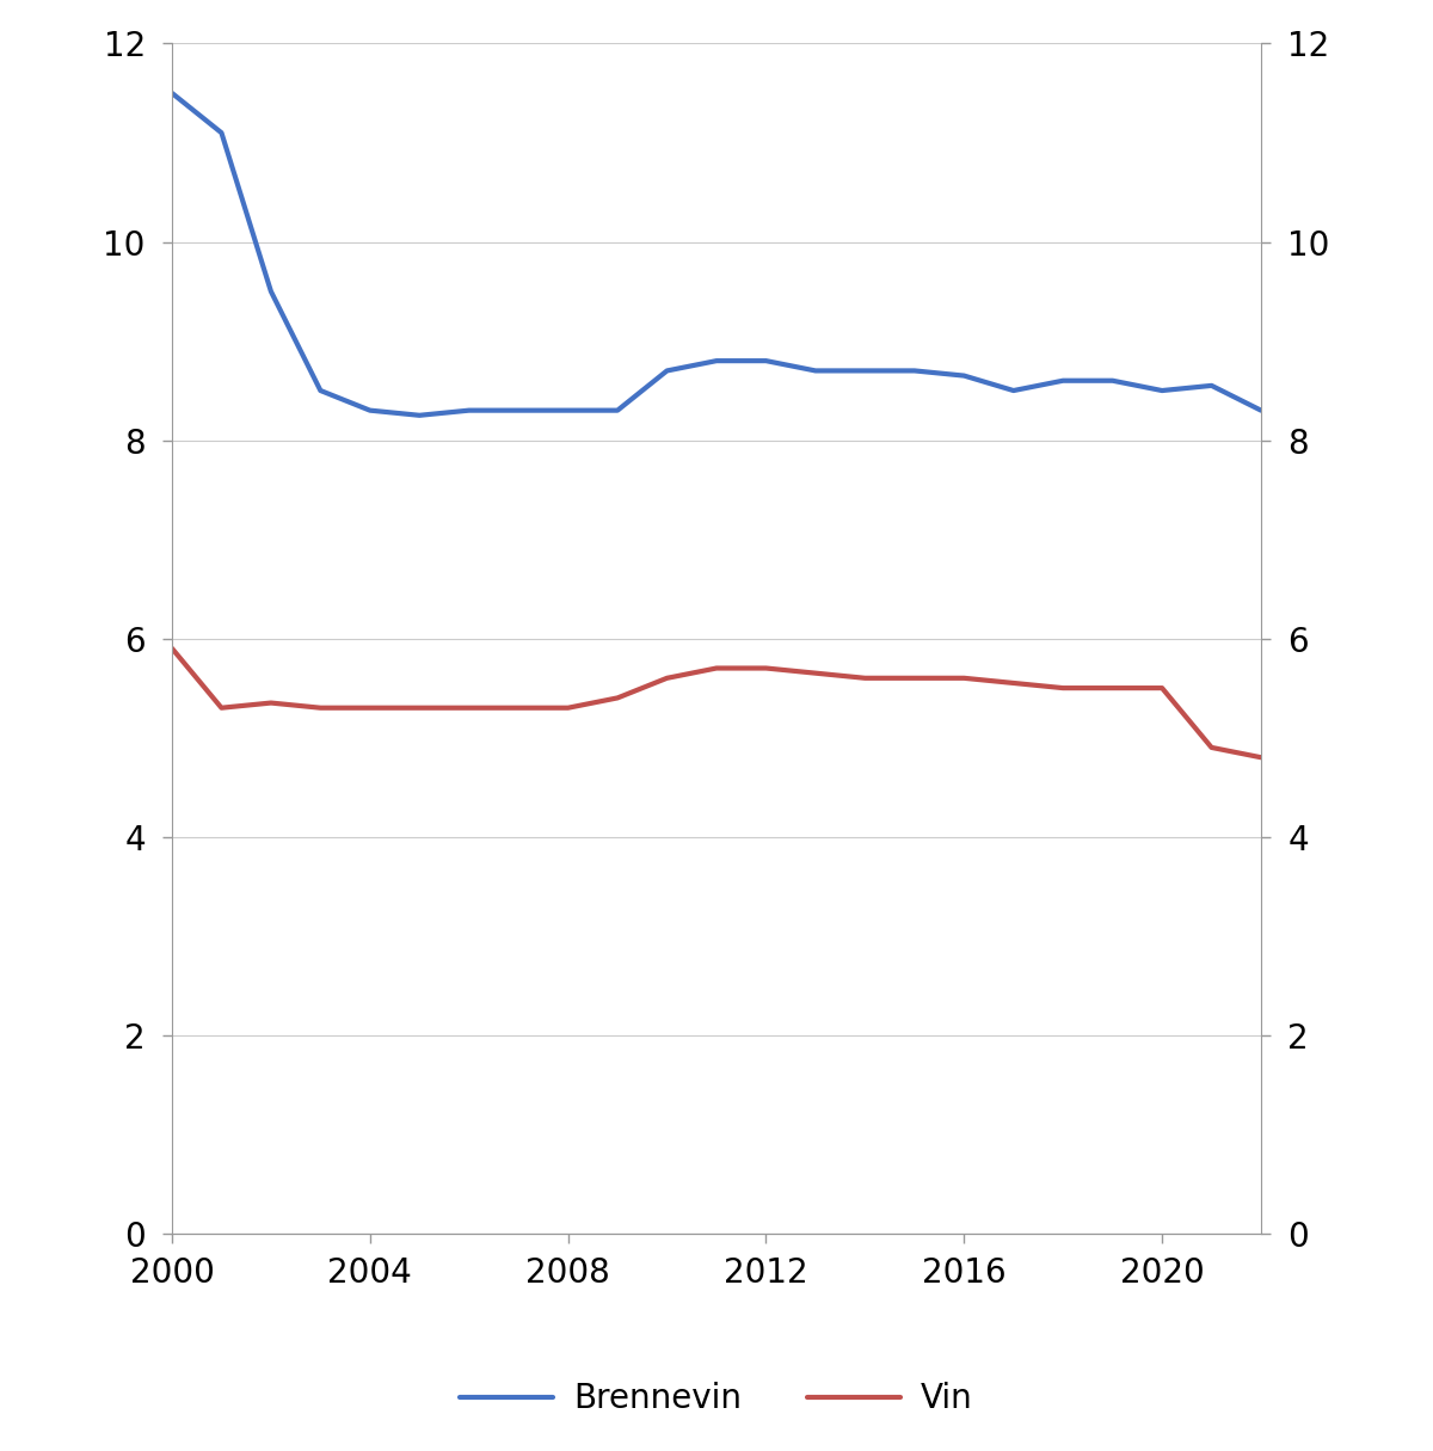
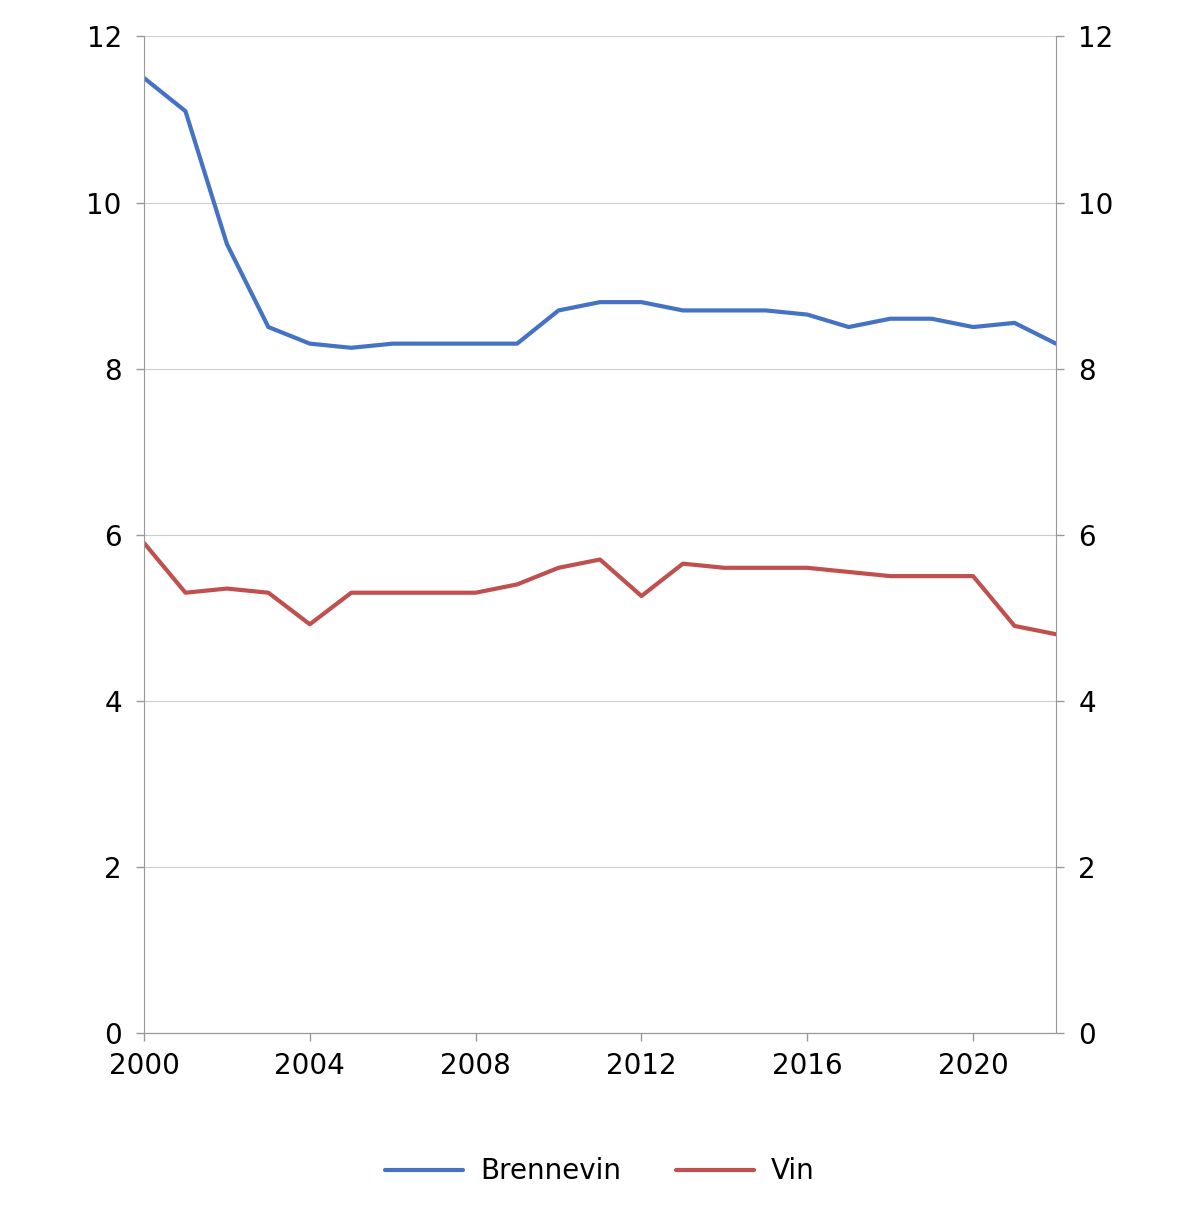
Vin/2004: 5.30 -> 4.92
Vin/2012: 5.70 -> 5.26
